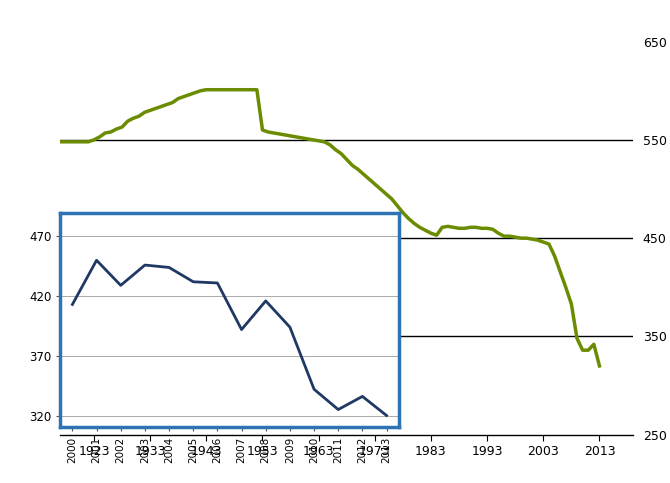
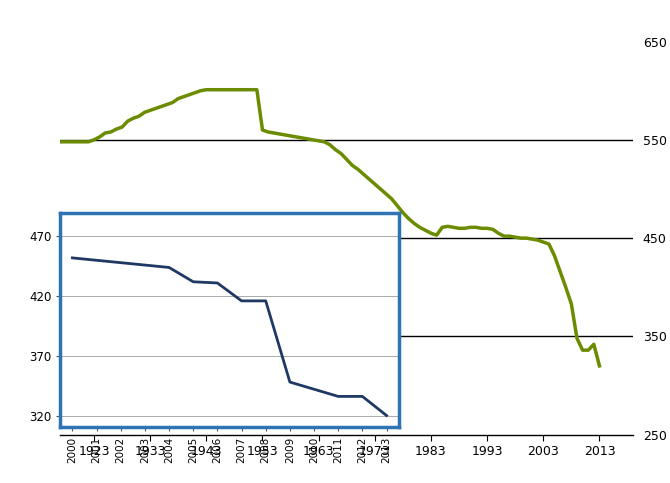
2000: 413 -> 452
2002: 429 -> 448
2007: 392 -> 416
2009: 394 -> 348
2011: 325 -> 336
